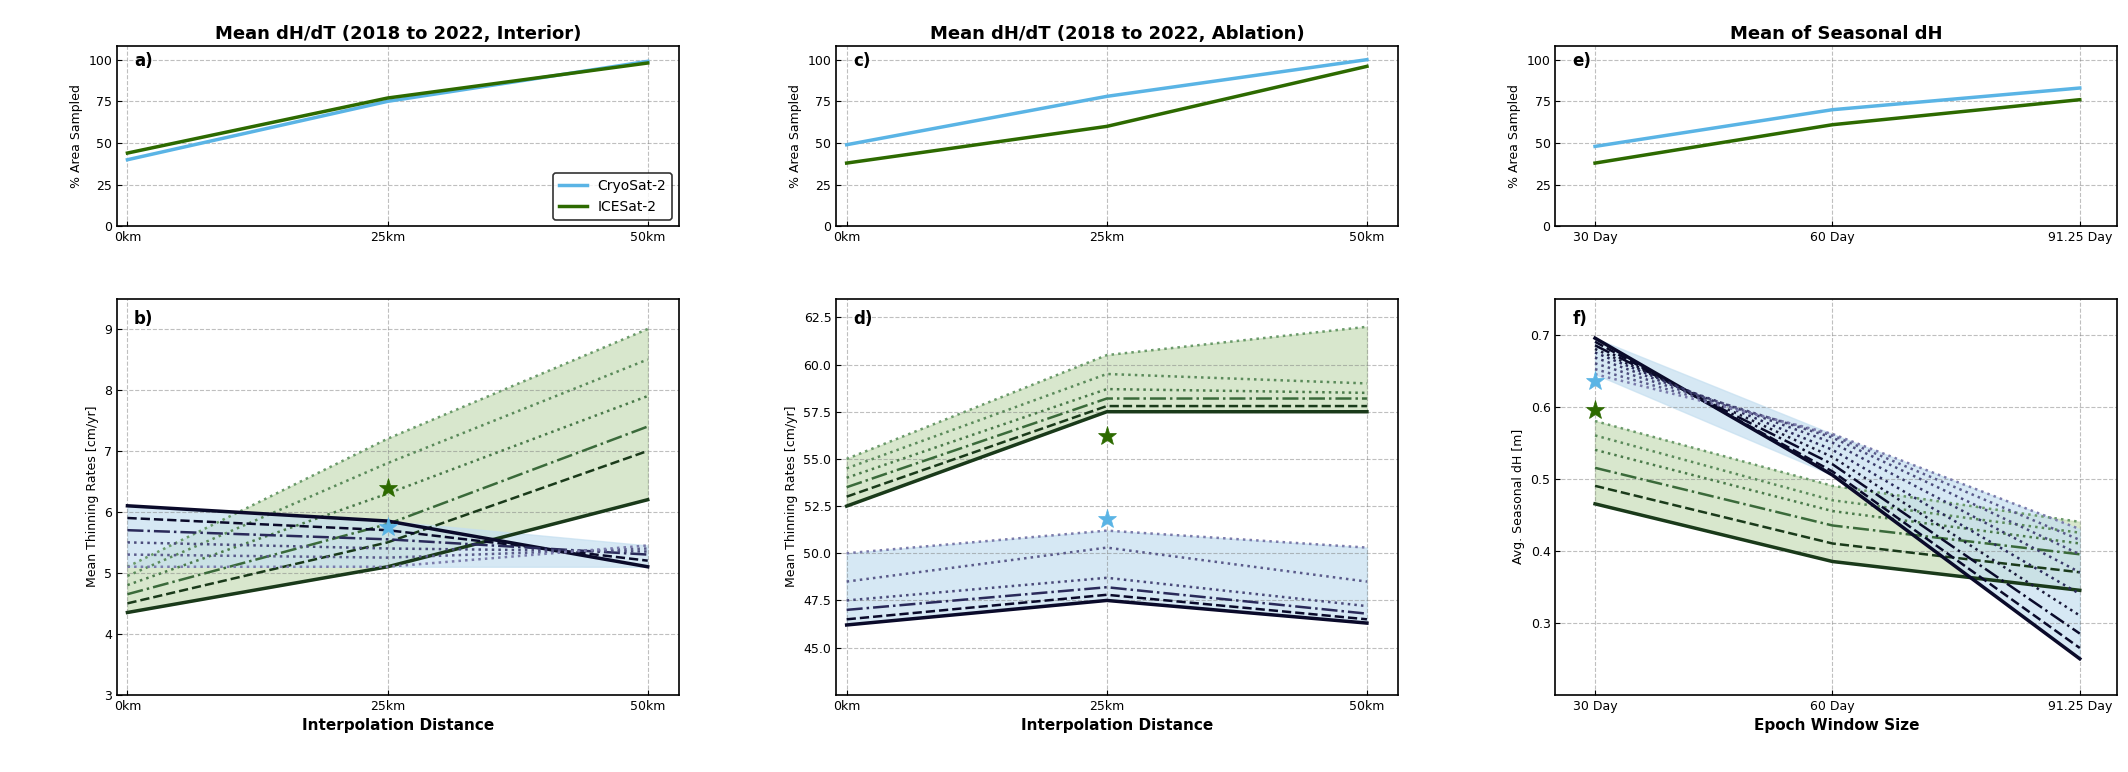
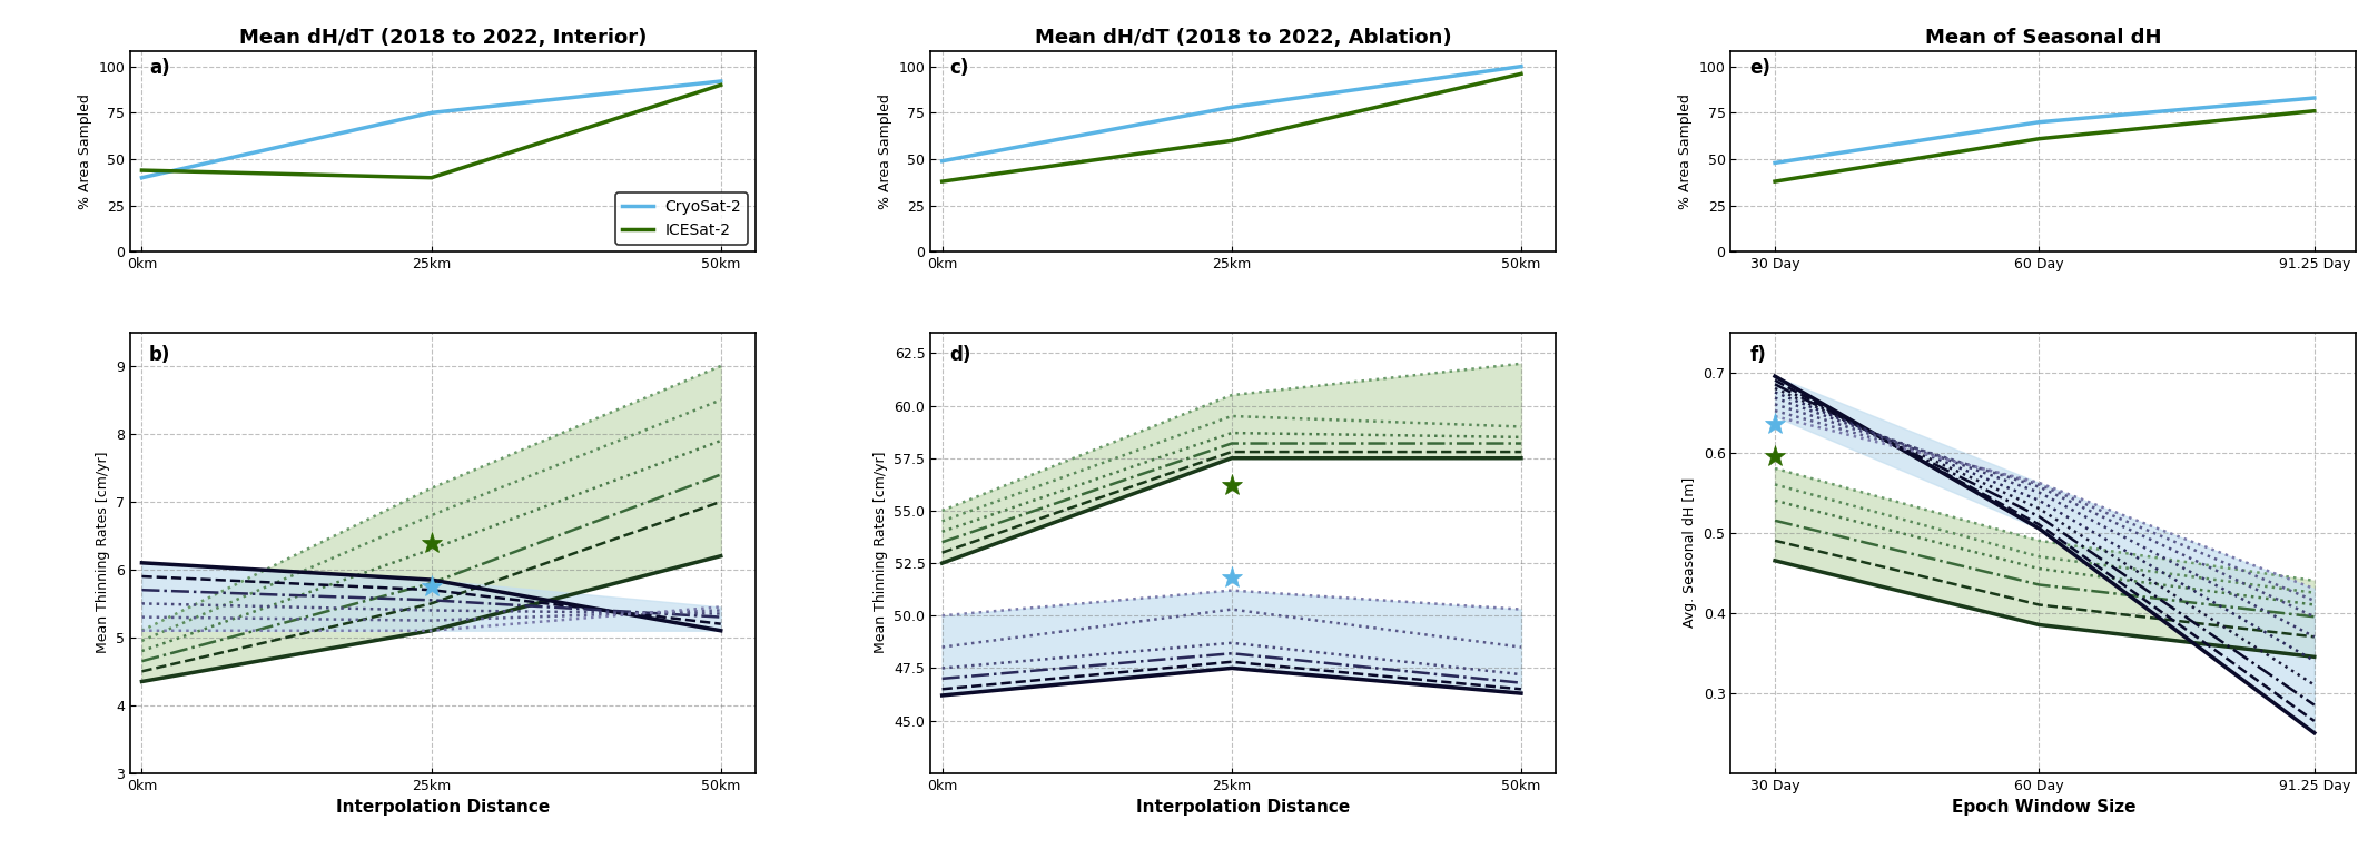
Mean dH/dT (2018 to 2022, Interior)/ICESat-2/25km: 77 -> 40
Mean dH/dT (2018 to 2022, Interior)/CryoSat-2/50km: 99 -> 92
Mean dH/dT (2018 to 2022, Interior)/ICESat-2/50km: 98 -> 90
